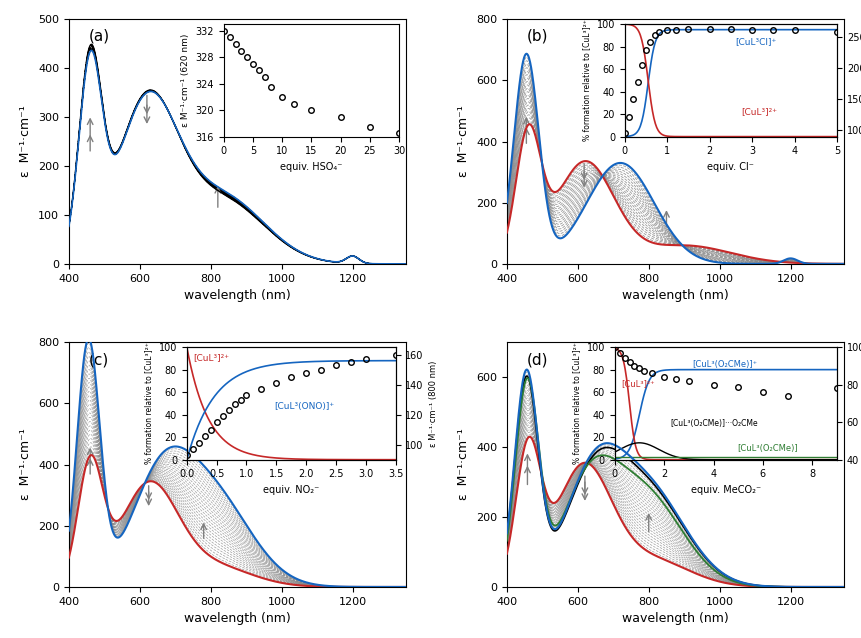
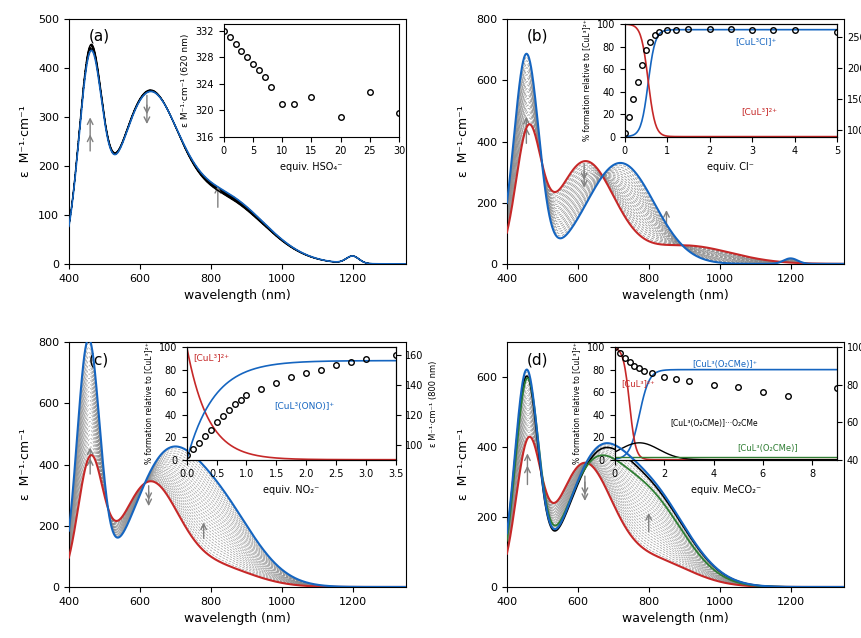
10: 322.0 -> 321.0
15: 320.0 -> 322.0
25: 317.5 -> 322.8
30: 316.5 -> 319.6
